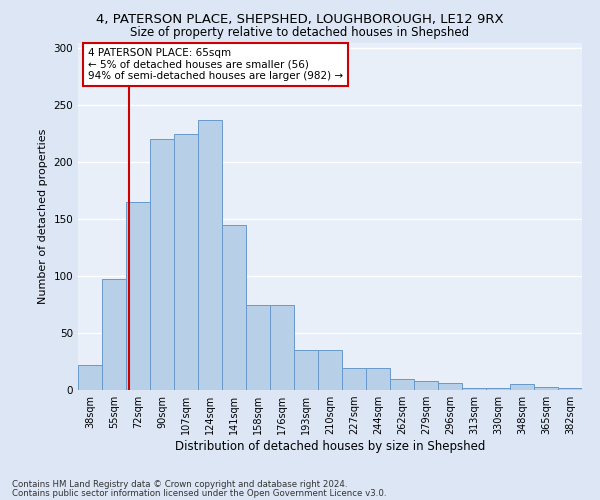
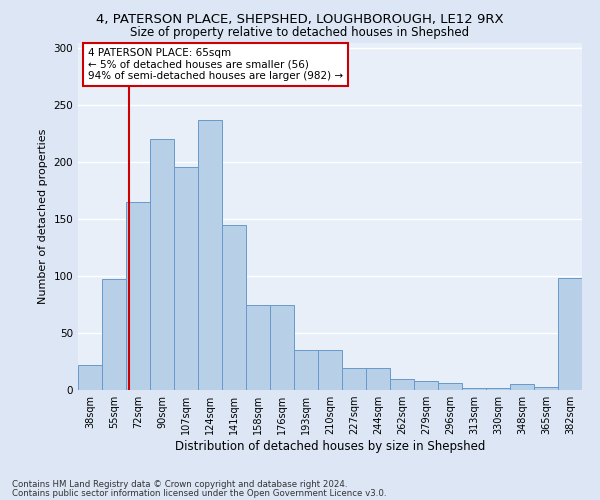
107sqm: 225 -> 196
382sqm: 2 -> 98
